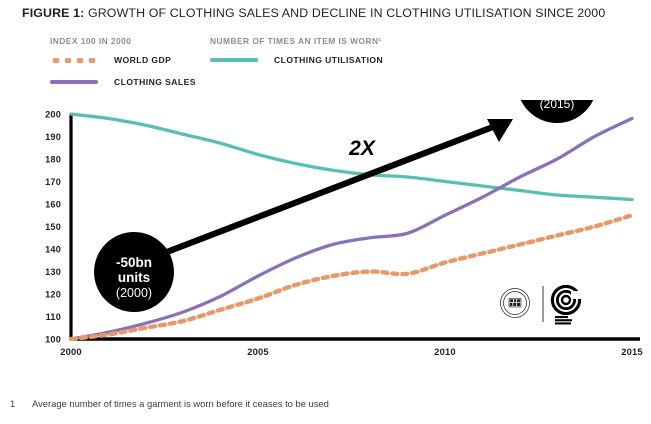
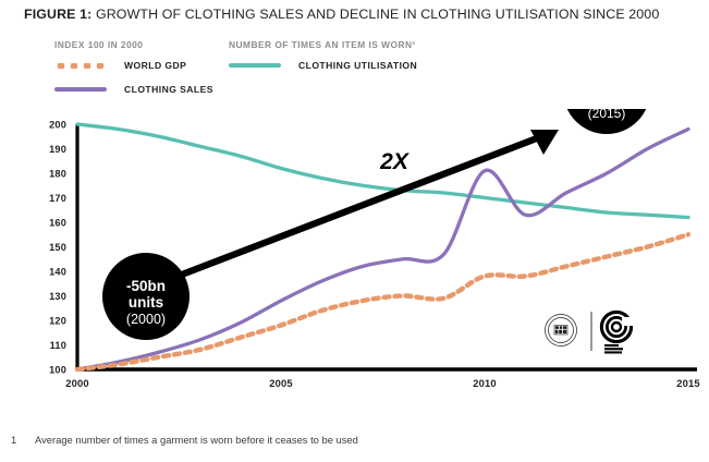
CLOTHING SALES/2010: 155 -> 181
WORLD GDP/2010: 134 -> 138
